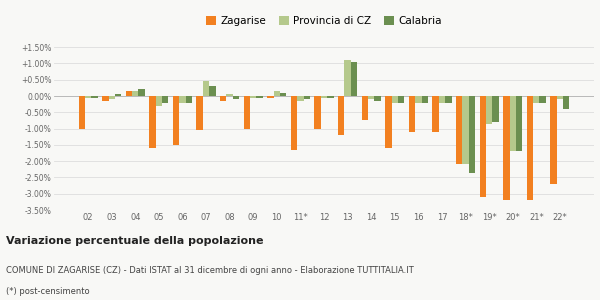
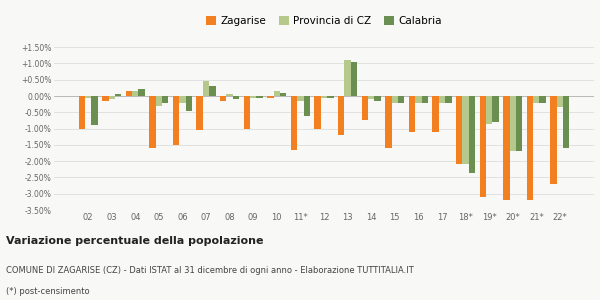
Calabria/02: -0.05% -> -0.90%
Calabria/06: -0.20% -> -0.45%
Calabria/11*: -0.10% -> -0.60%
Provincia di CZ/22*: -0.10% -> -0.35%
Calabria/22*: -0.40% -> -1.60%
